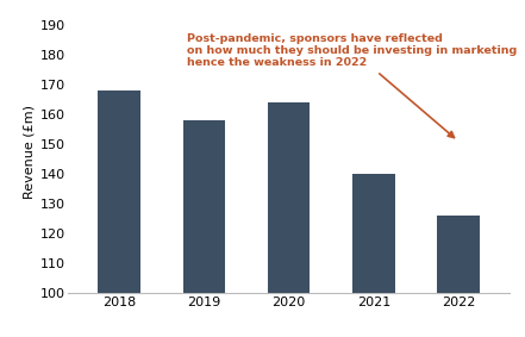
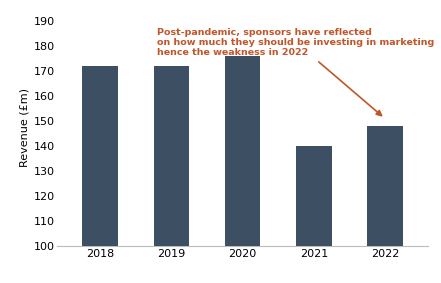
2018: 168 -> 172
2019: 158 -> 172
2020: 164 -> 176
2022: 126 -> 148
